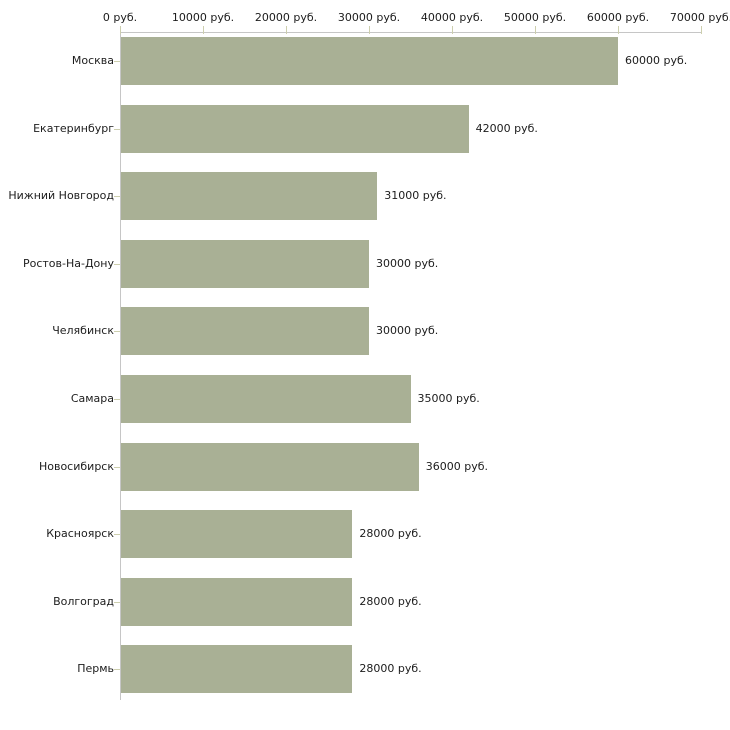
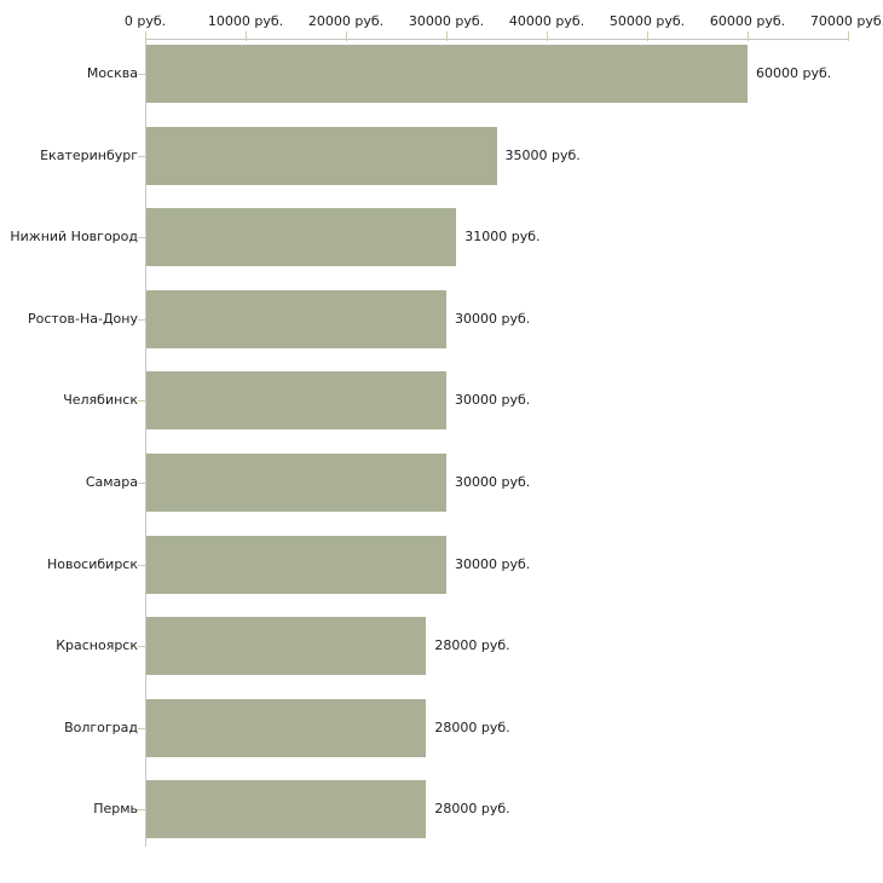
Екатеринбург: 42000 -> 35000
Самара: 35000 -> 30000
Новосибирск: 36000 -> 30000
